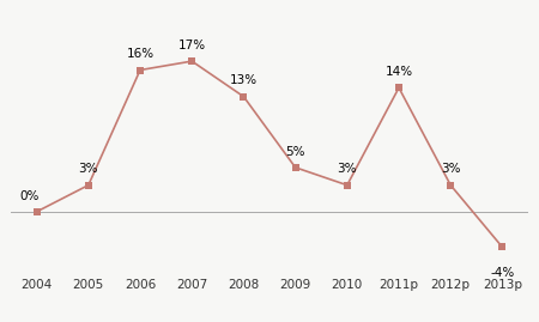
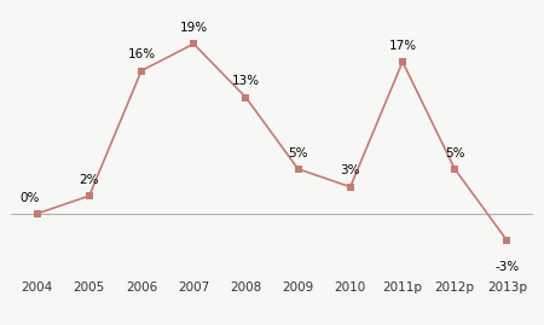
2005: 3% -> 2%
2007: 17% -> 19%
2011p: 14% -> 17%
2012p: 3% -> 5%
2013p: -4% -> -3%
